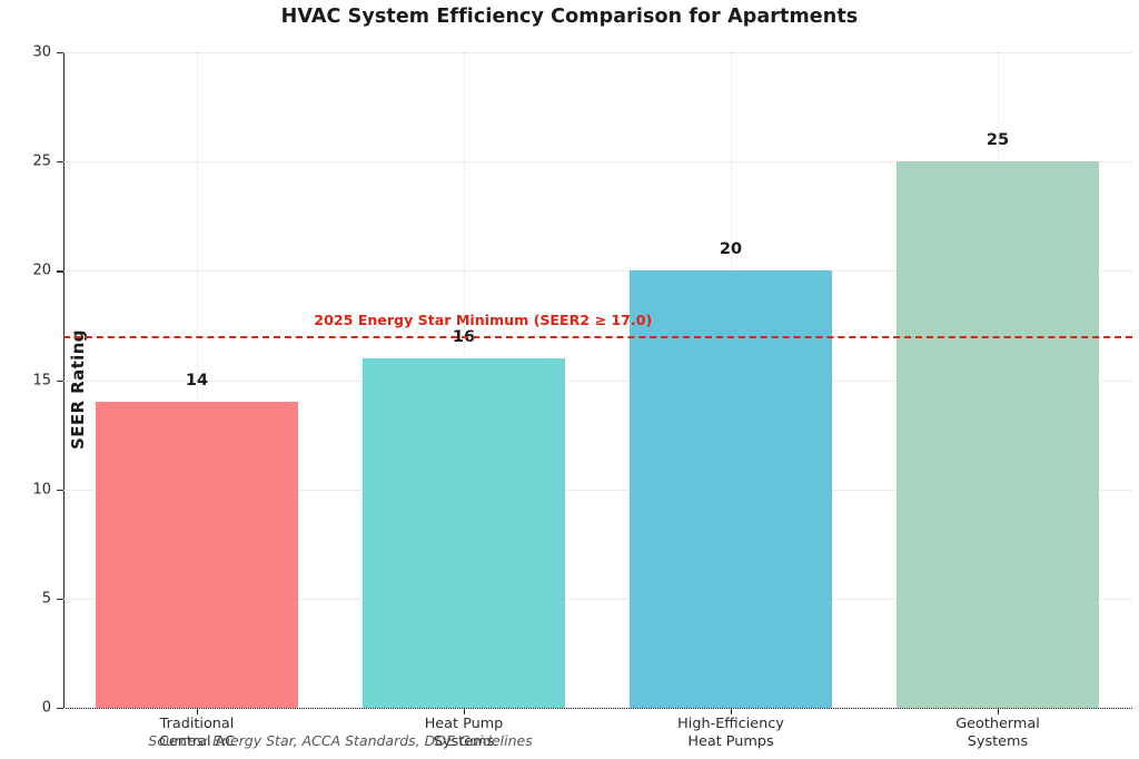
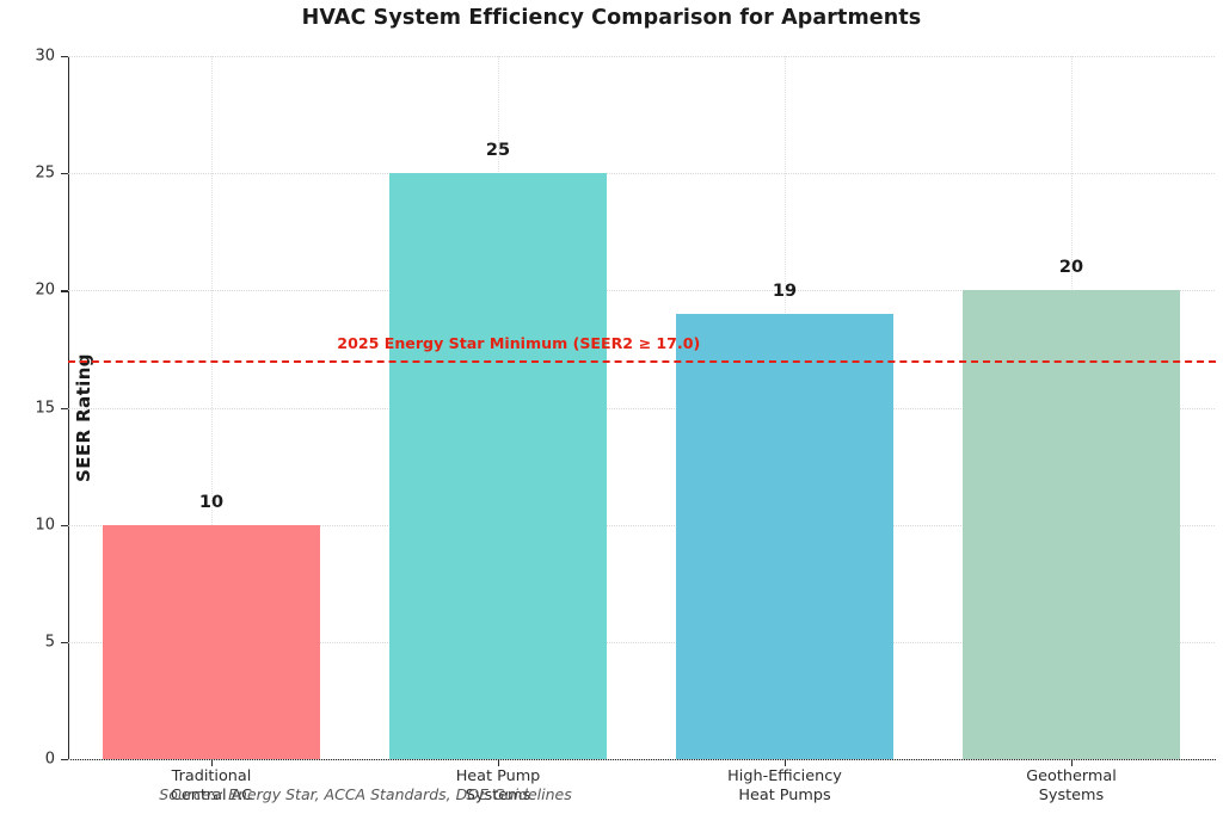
Traditional Central AC: 14 -> 10
Heat Pump Systems: 16 -> 25
High-Efficiency Heat Pumps: 20 -> 19
Geothermal Systems: 25 -> 20
